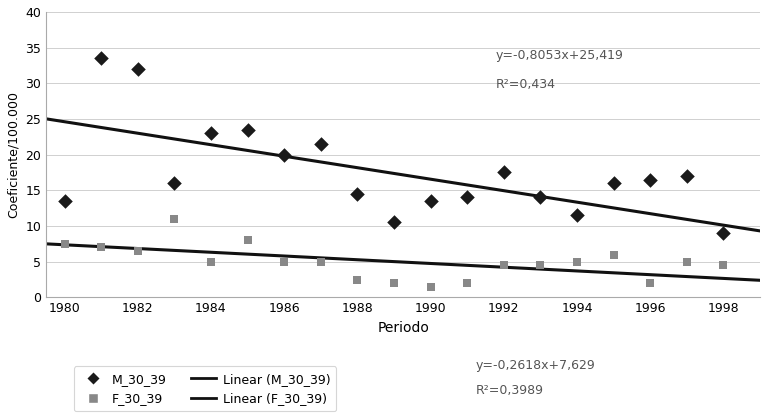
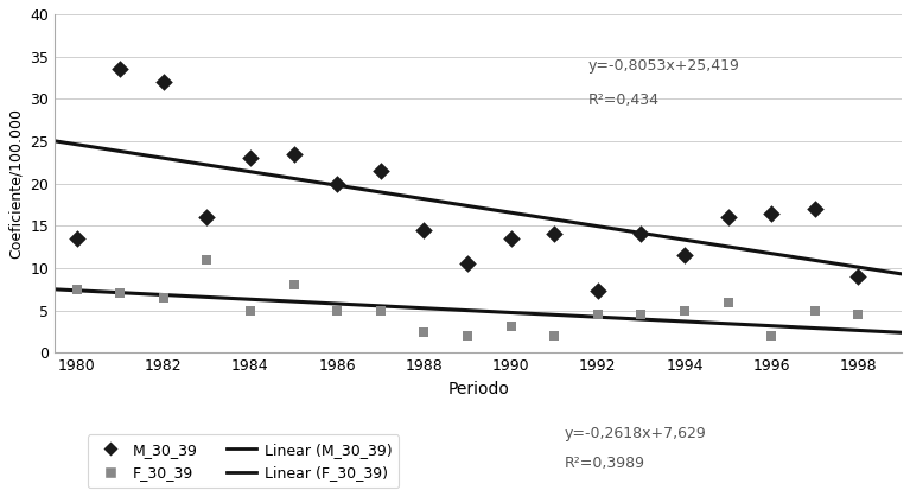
F_30_39/1990: 1.5 -> 3.2
M_30_39/1992: 17.5 -> 7.4
